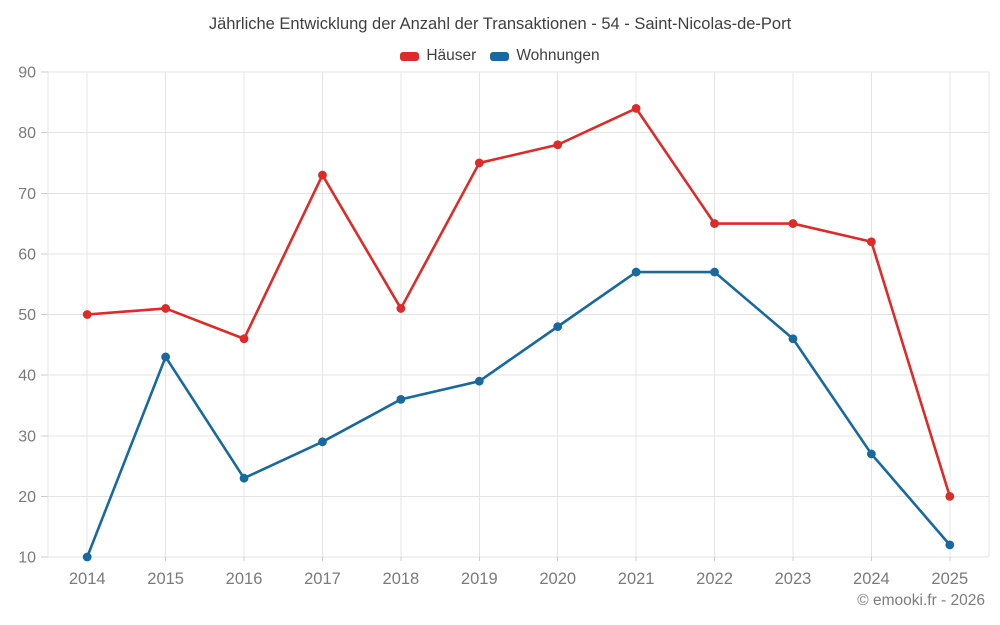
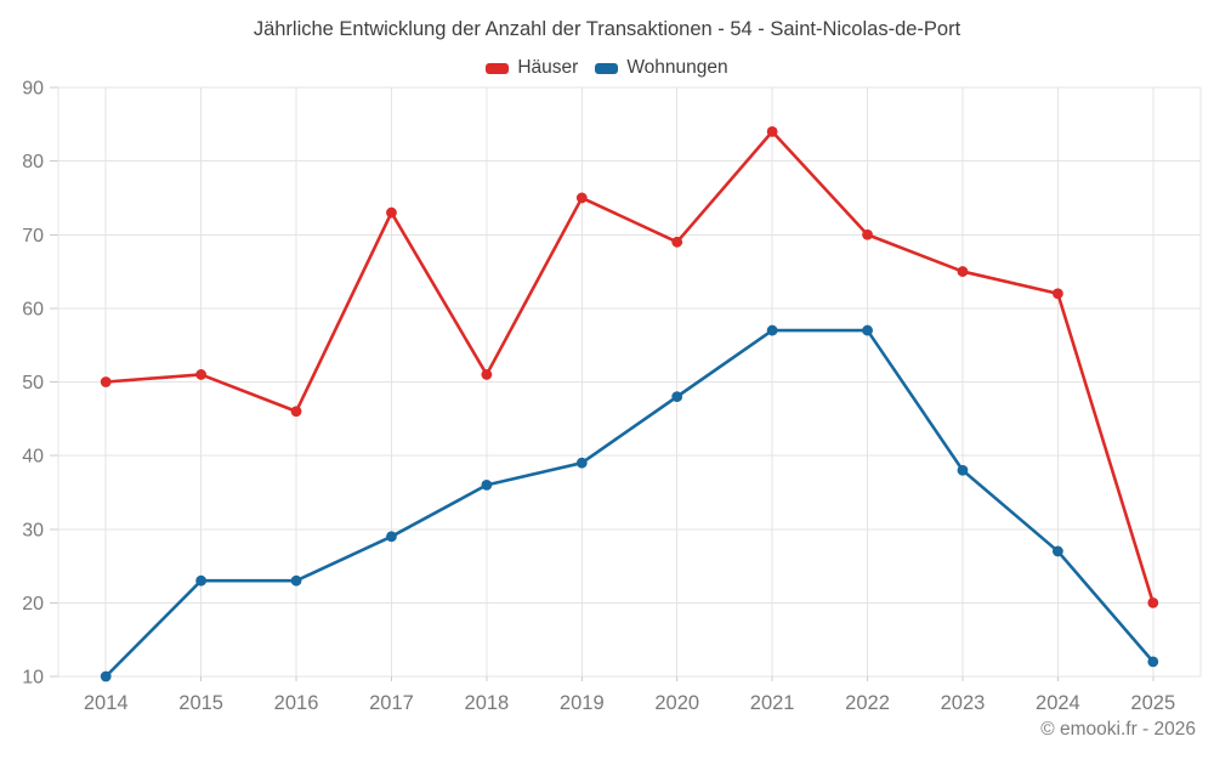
Wohnungen/2015: 43 -> 23
Häuser/2020: 78 -> 69
Häuser/2022: 65 -> 70
Wohnungen/2023: 46 -> 38
